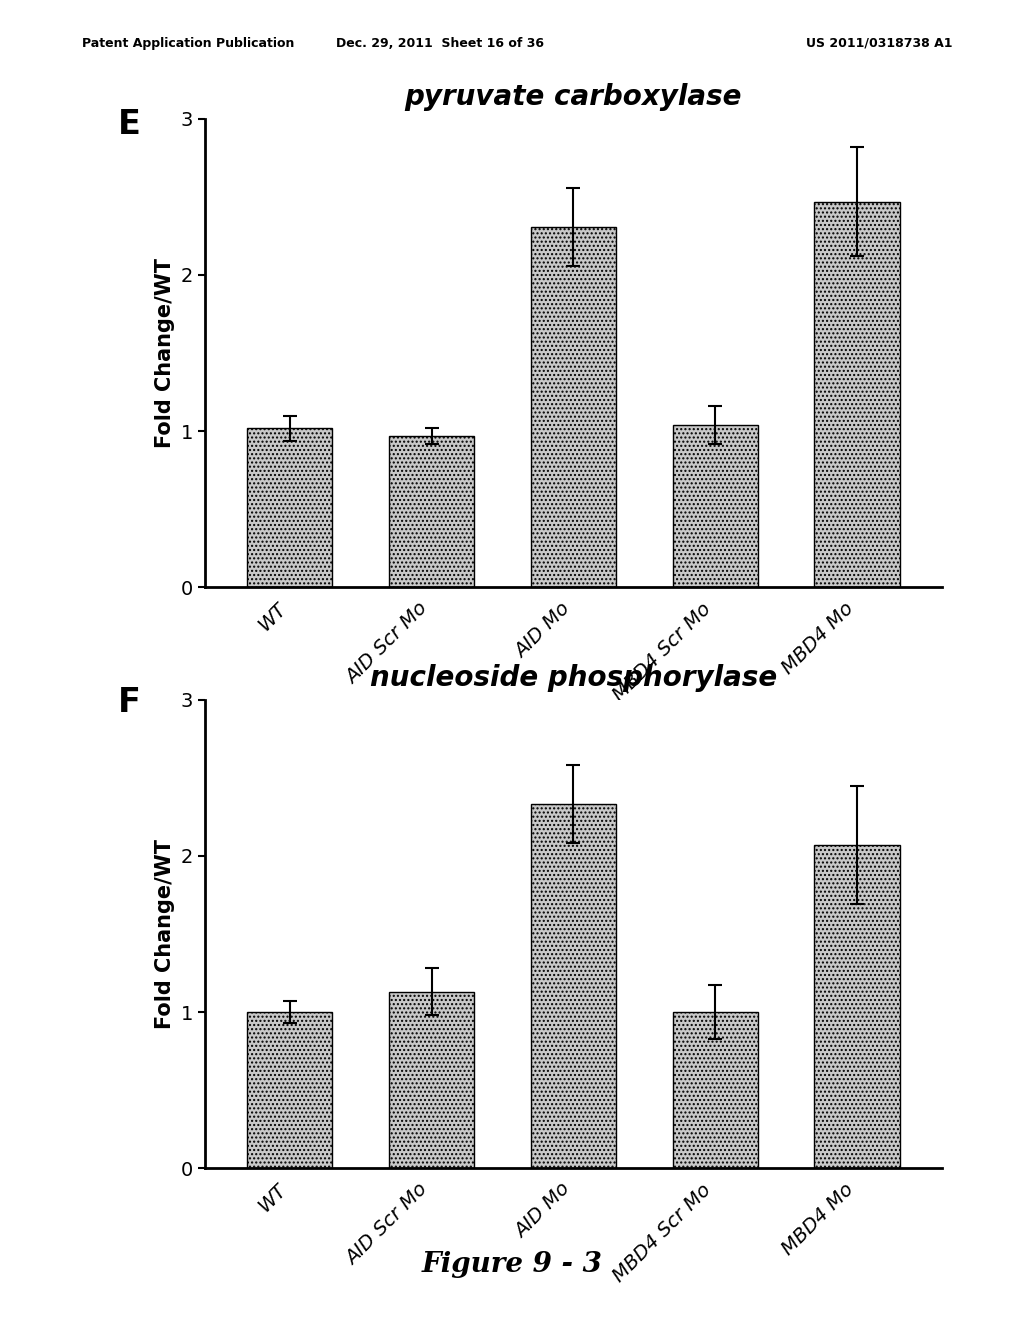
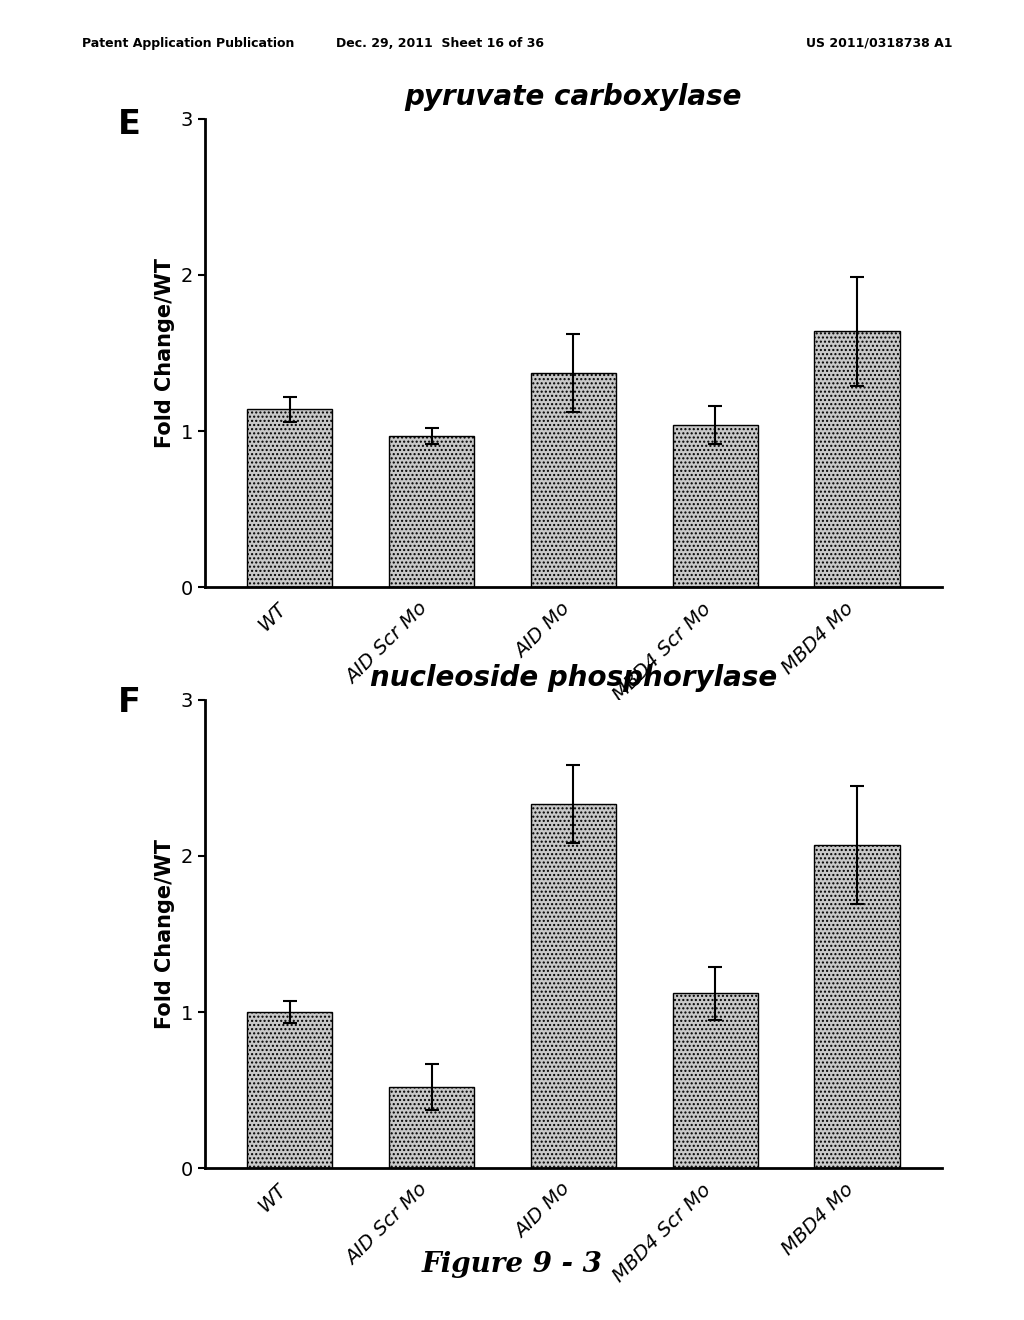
pyruvate carboxylase/WT: 1.02 -> 1.14
pyruvate carboxylase/AID Mo: 2.31 -> 1.37
pyruvate carboxylase/MBD4 Mo: 2.47 -> 1.64
AID Scr Mo: 1.13 -> 0.52
MBD4 Scr Mo: 1.00 -> 1.12
